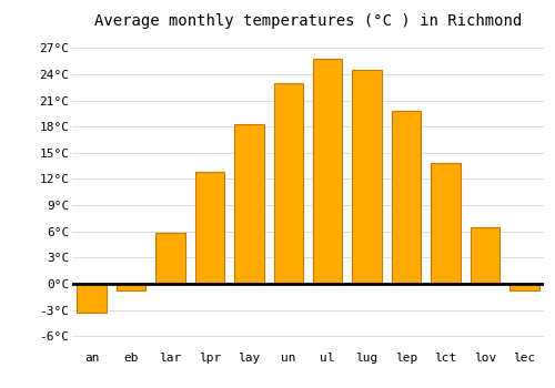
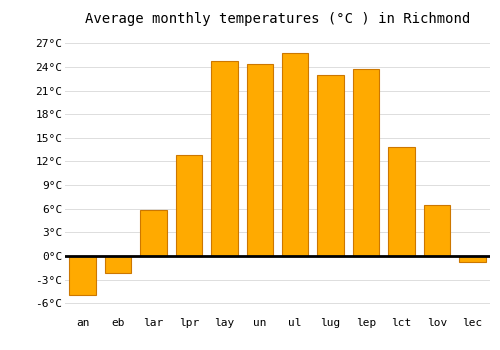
an: -3.3°C -> -5.0°C
eb: -0.8°C -> -2.2°C
lay: 18.3°C -> 24.8°C
un: 23.0°C -> 24.4°C
lug: 24.5°C -> 23.0°C
lep: 19.8°C -> 23.8°C
